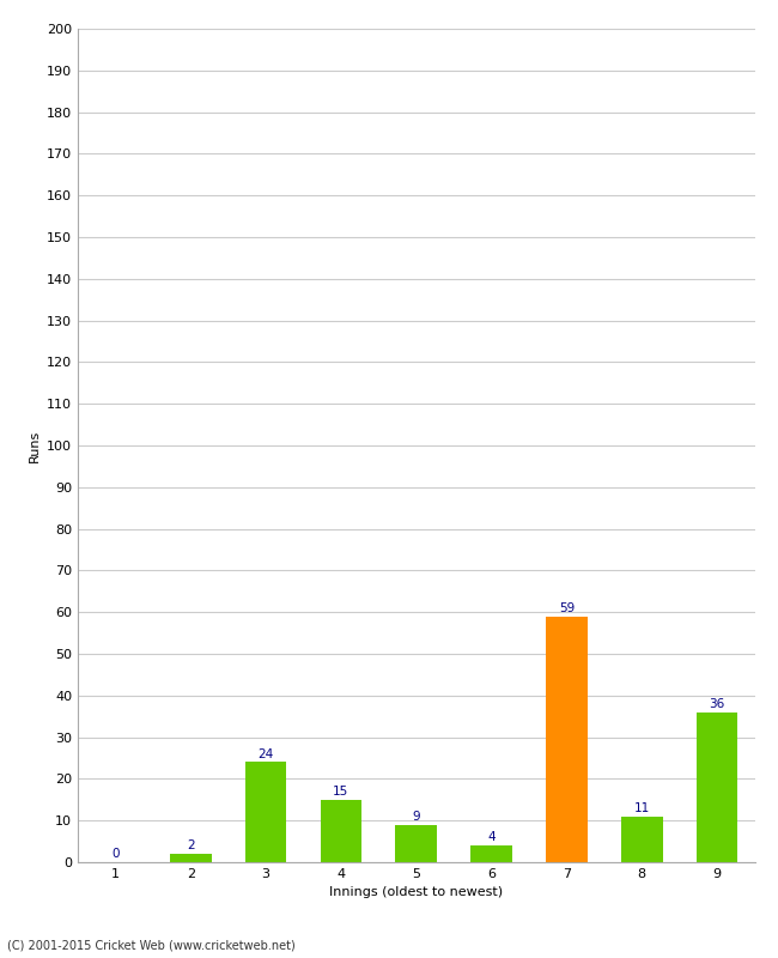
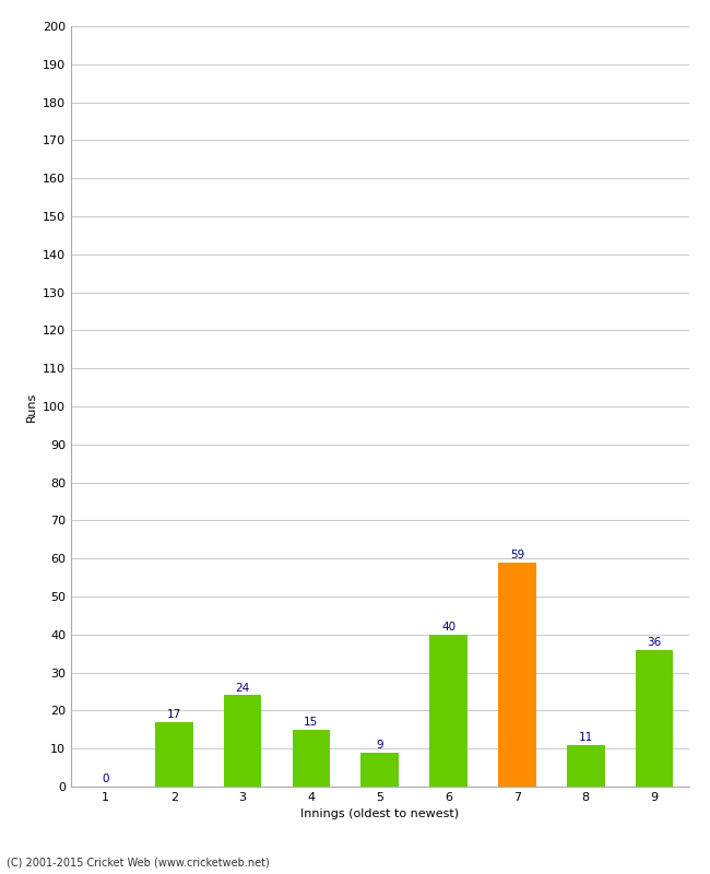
2: 2 -> 17
6: 4 -> 40
